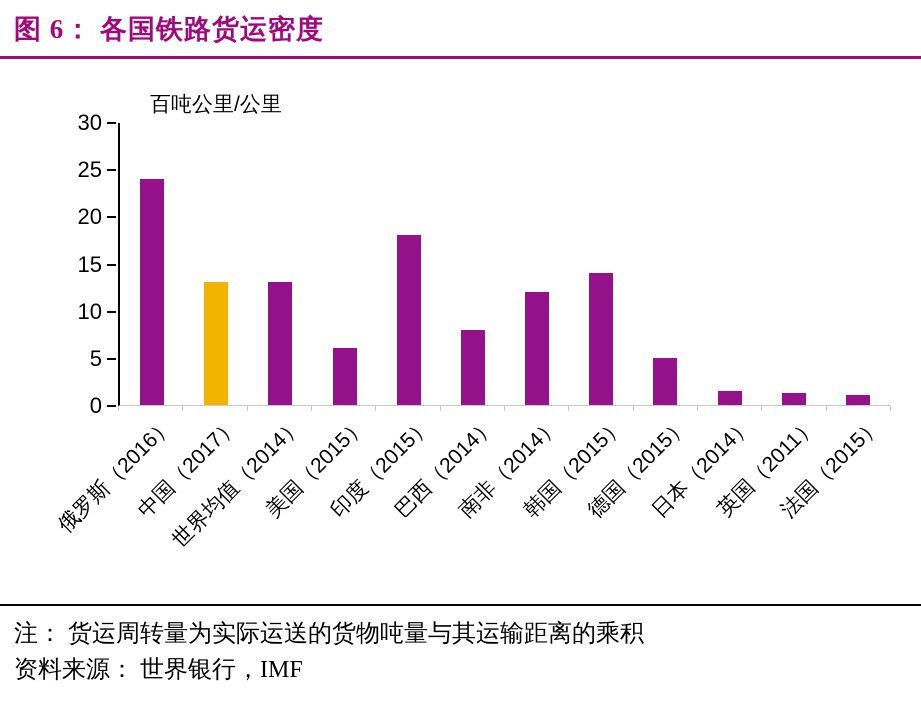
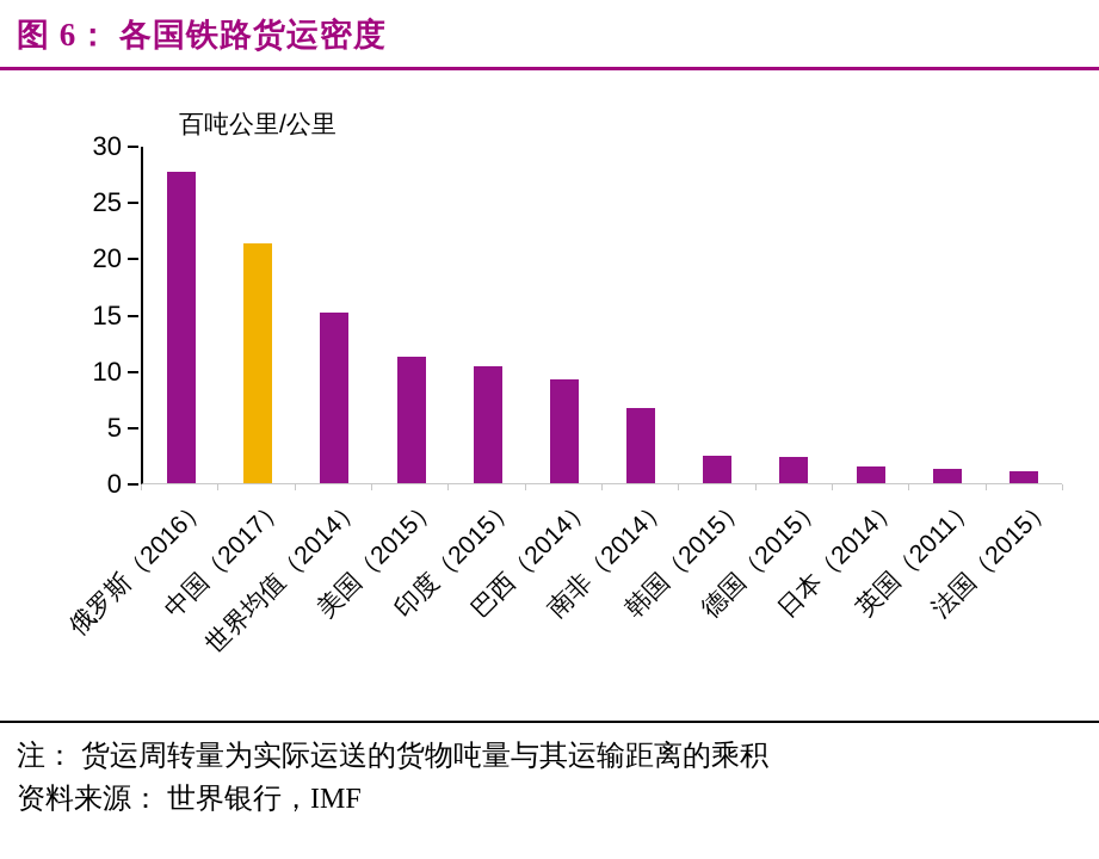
俄罗斯（2016）: 24 -> 28
中国（2017）: 13 -> 21
世界均值（2014）: 13 -> 15
美国（2015）: 6 -> 11
印度（2015）: 18 -> 10
巴西（2014）: 8 -> 9
南非（2014）: 12 -> 7
韩国（2015）: 14 -> 2
德国（2015）: 5 -> 2
